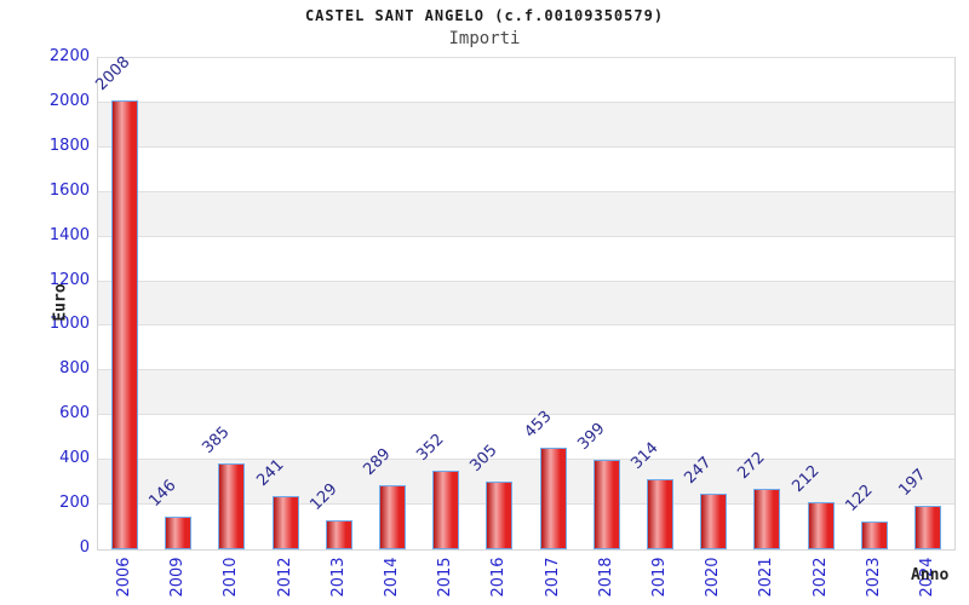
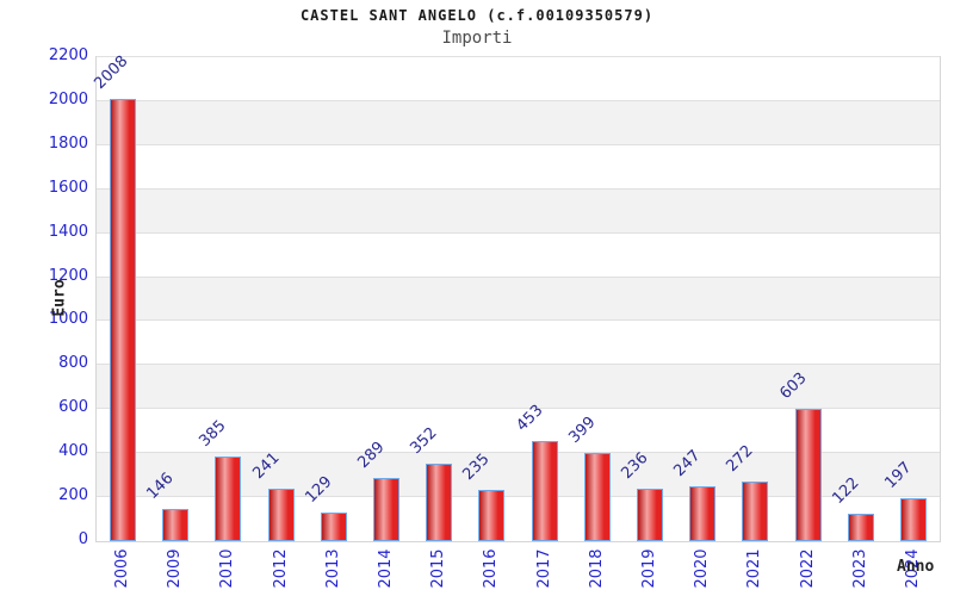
2016: 305 -> 235
2019: 314 -> 236
2022: 212 -> 603
